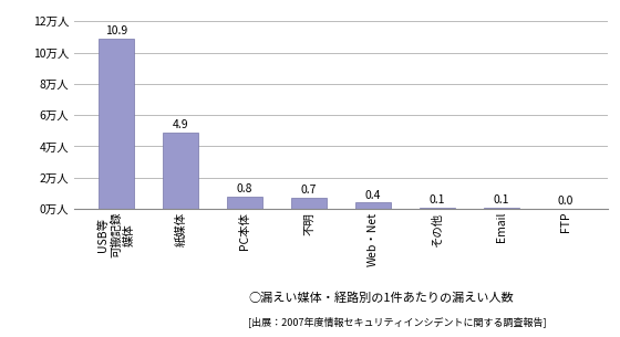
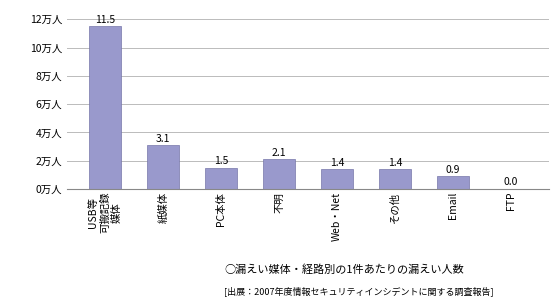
USB等 可搬記録 媒体: 10.9 -> 11.5
紙媒体: 4.9 -> 3.1
PC本体: 0.8 -> 1.5
不明: 0.7 -> 2.1
Web・Net: 0.4 -> 1.4
その他: 0.1 -> 1.4
Email: 0.1 -> 0.9
